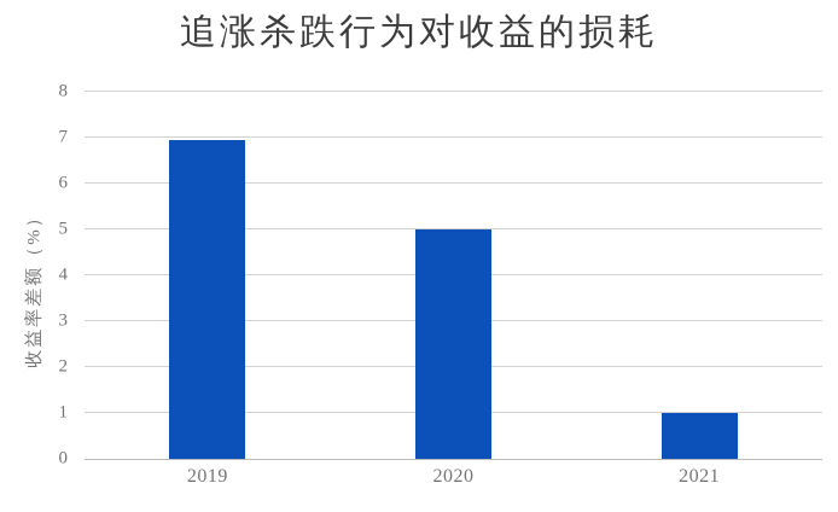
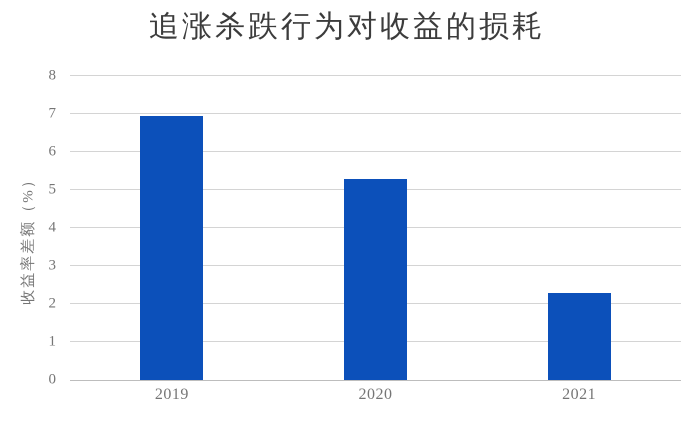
2020: 5.0 -> 5.3
2021: 1.0 -> 2.3
